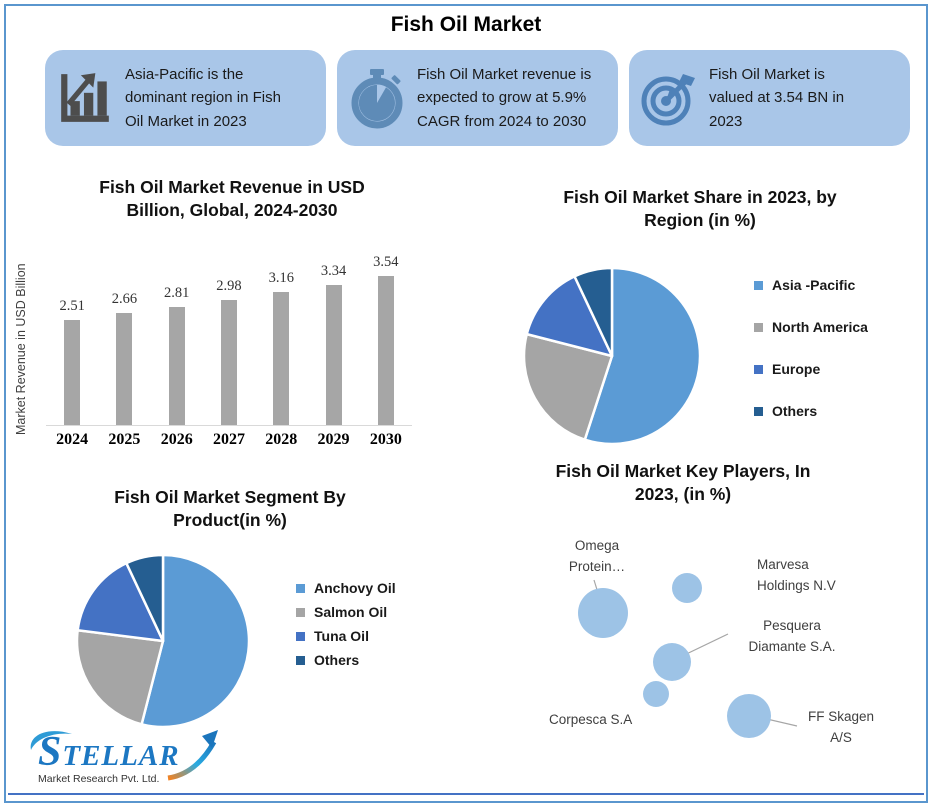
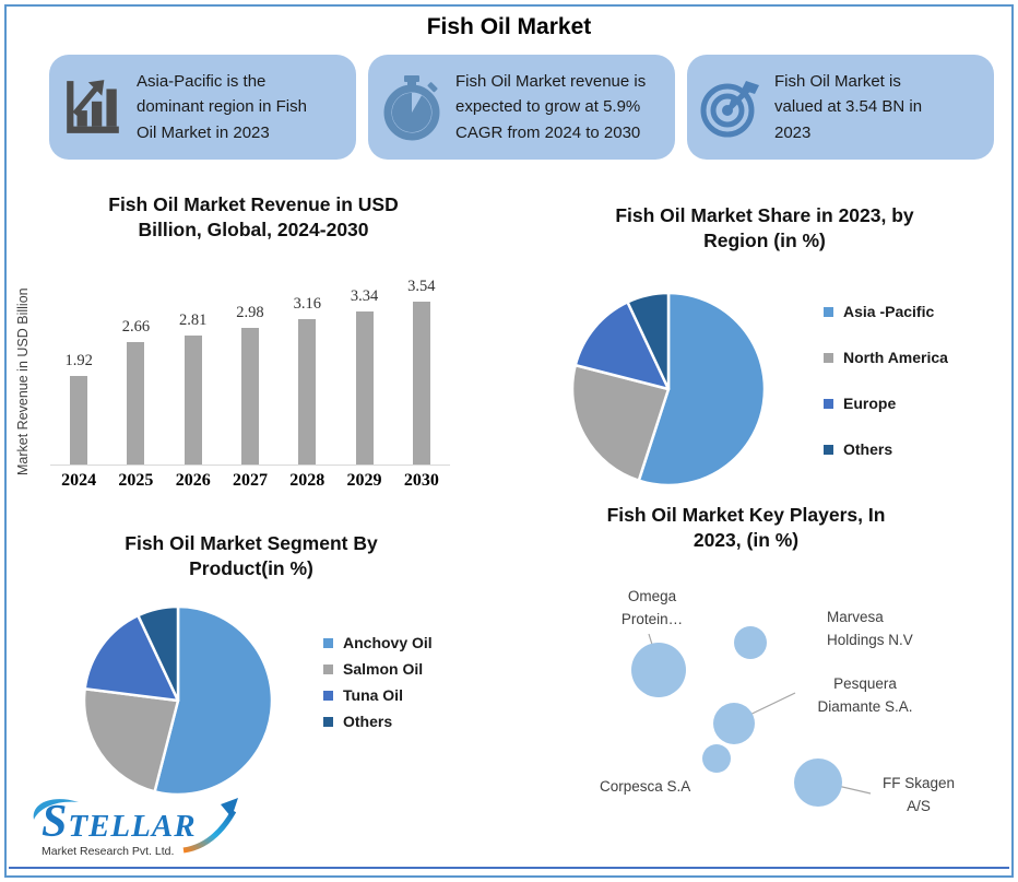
Fish Oil Market Revenue in USD Billion, Global, 2024-2030/2024: 2.51 -> 1.92
